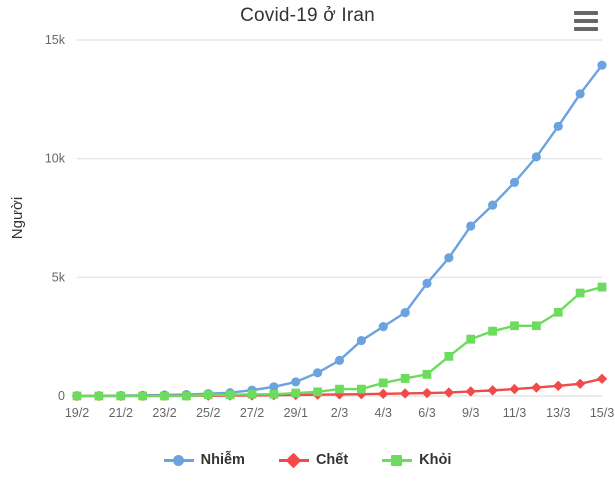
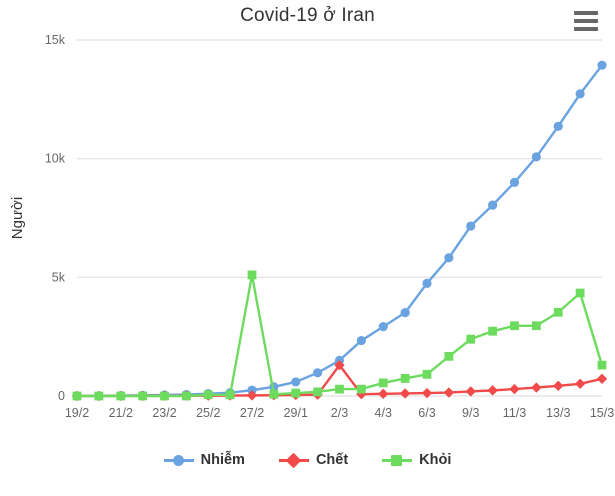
Khỏi/27/2: 0.1k -> 5.1k
Chết/2/3: 0.1k -> 1.3k
Khỏi/15/3: 4.6k -> 1.3k
